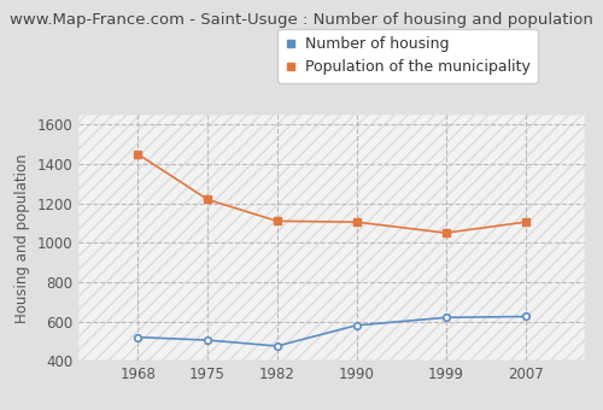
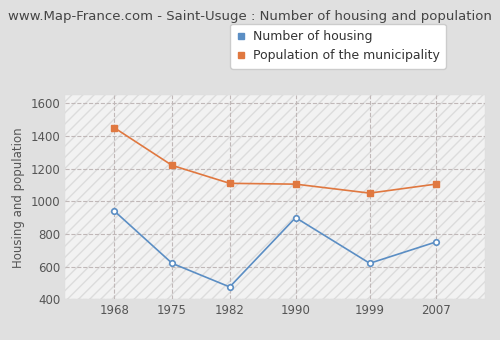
Number of housing/1968: 520 -> 940
Number of housing/1975: 500 -> 620
Number of housing/1990: 580 -> 900
Number of housing/2007: 620 -> 750
